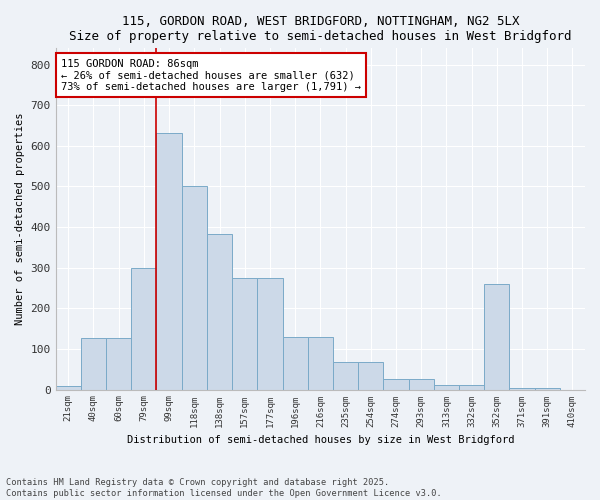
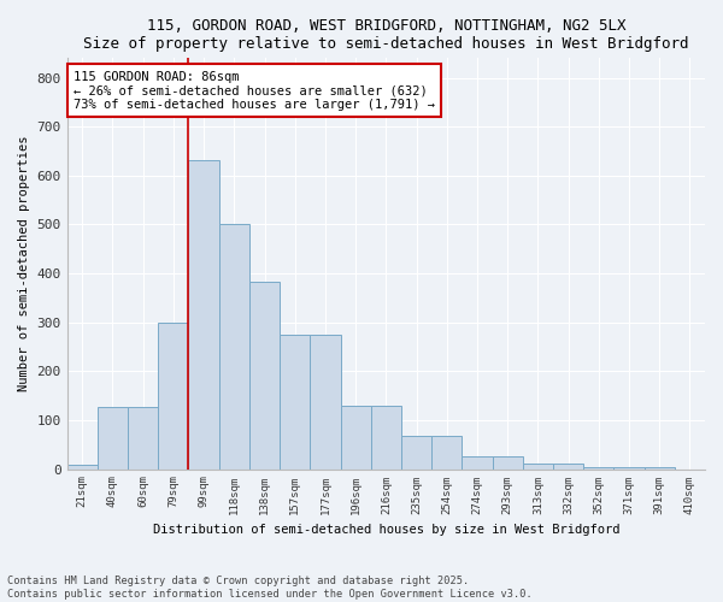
352sqm: 260 -> 5
